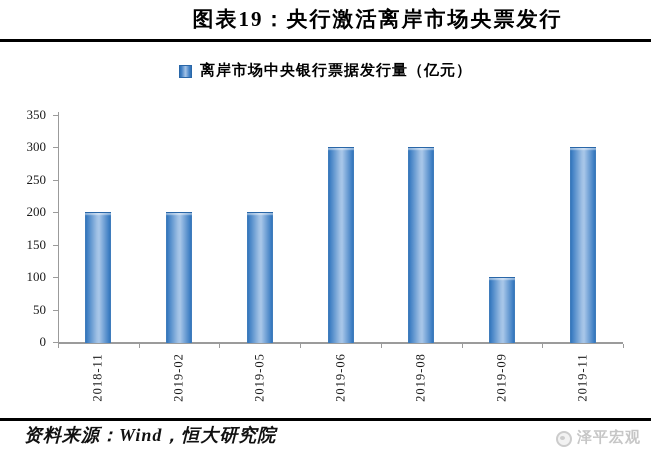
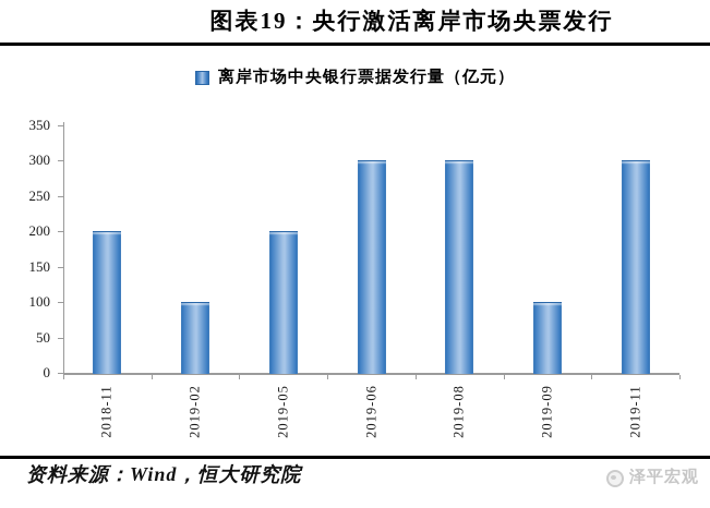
2019-02: 200 -> 100
